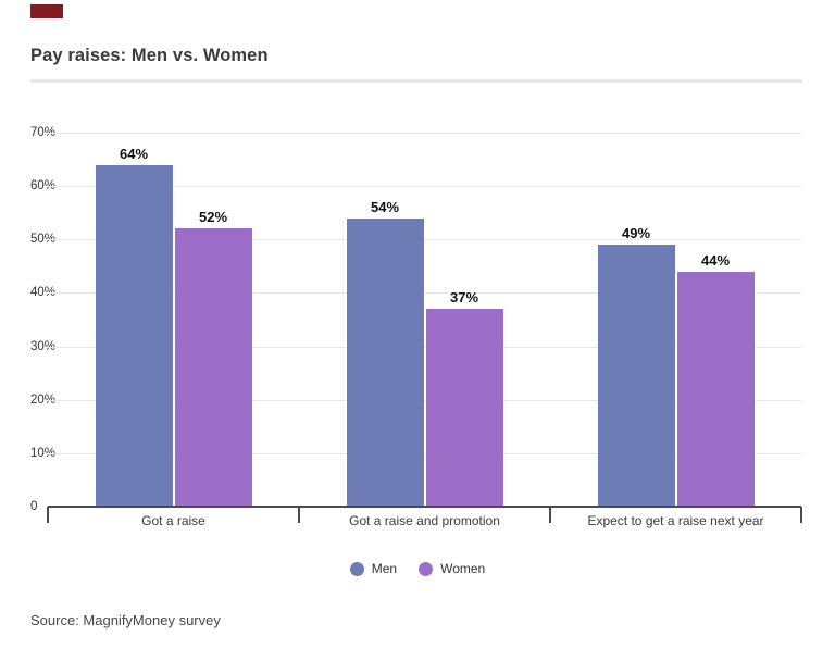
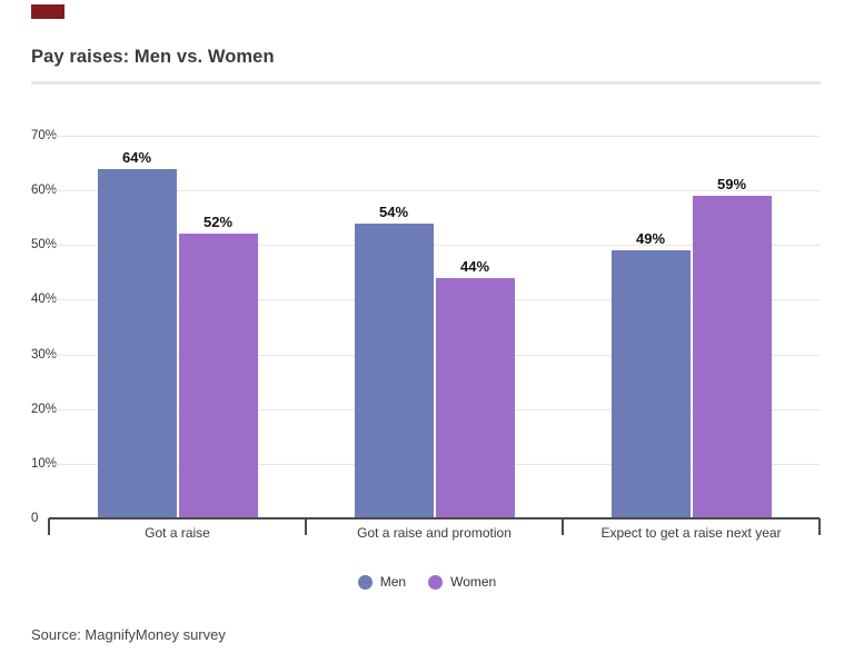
Women/Got a raise and promotion: 37% -> 44%
Women/Expect to get a raise next year: 44% -> 59%
